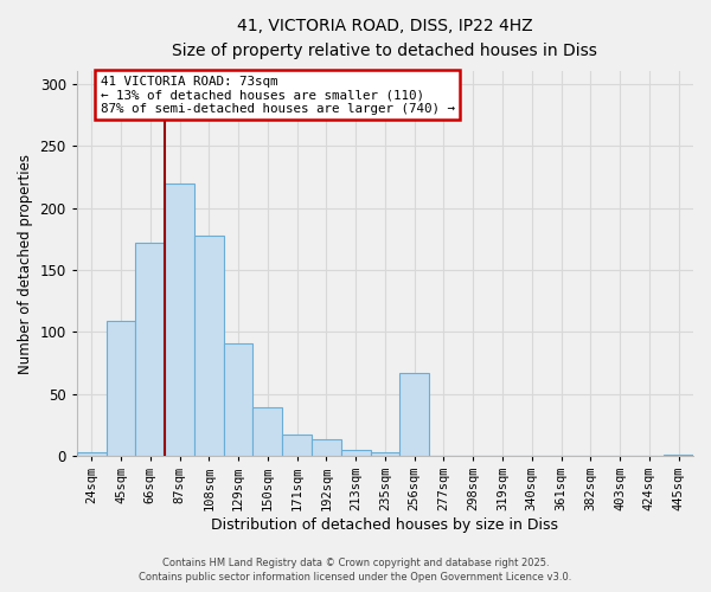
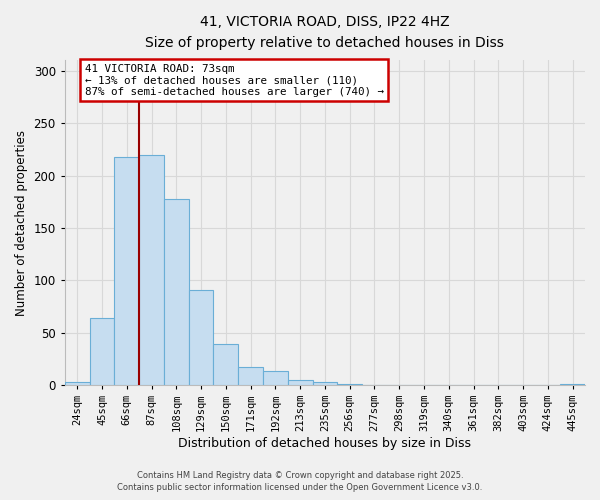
45sqm: 109 -> 64
66sqm: 172 -> 218
256sqm: 67 -> 1
